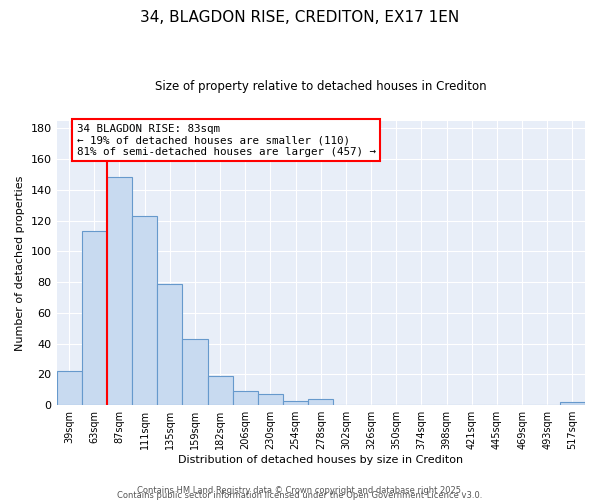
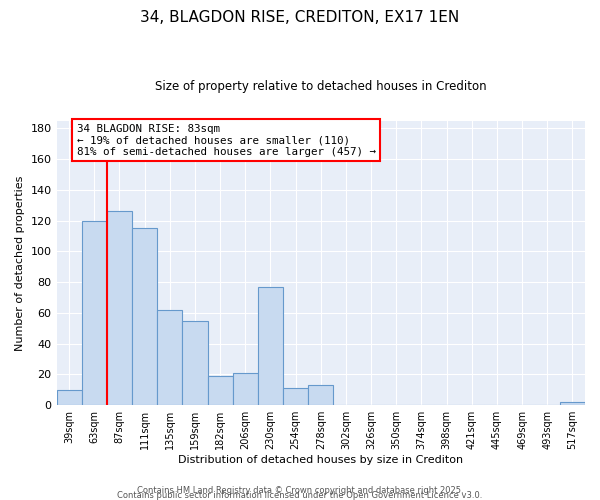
39sqm: 22 -> 10
63sqm: 113 -> 120
87sqm: 148 -> 126
111sqm: 123 -> 115
135sqm: 79 -> 62
159sqm: 43 -> 55
206sqm: 9 -> 21
230sqm: 7 -> 77
254sqm: 3 -> 11
278sqm: 4 -> 13
